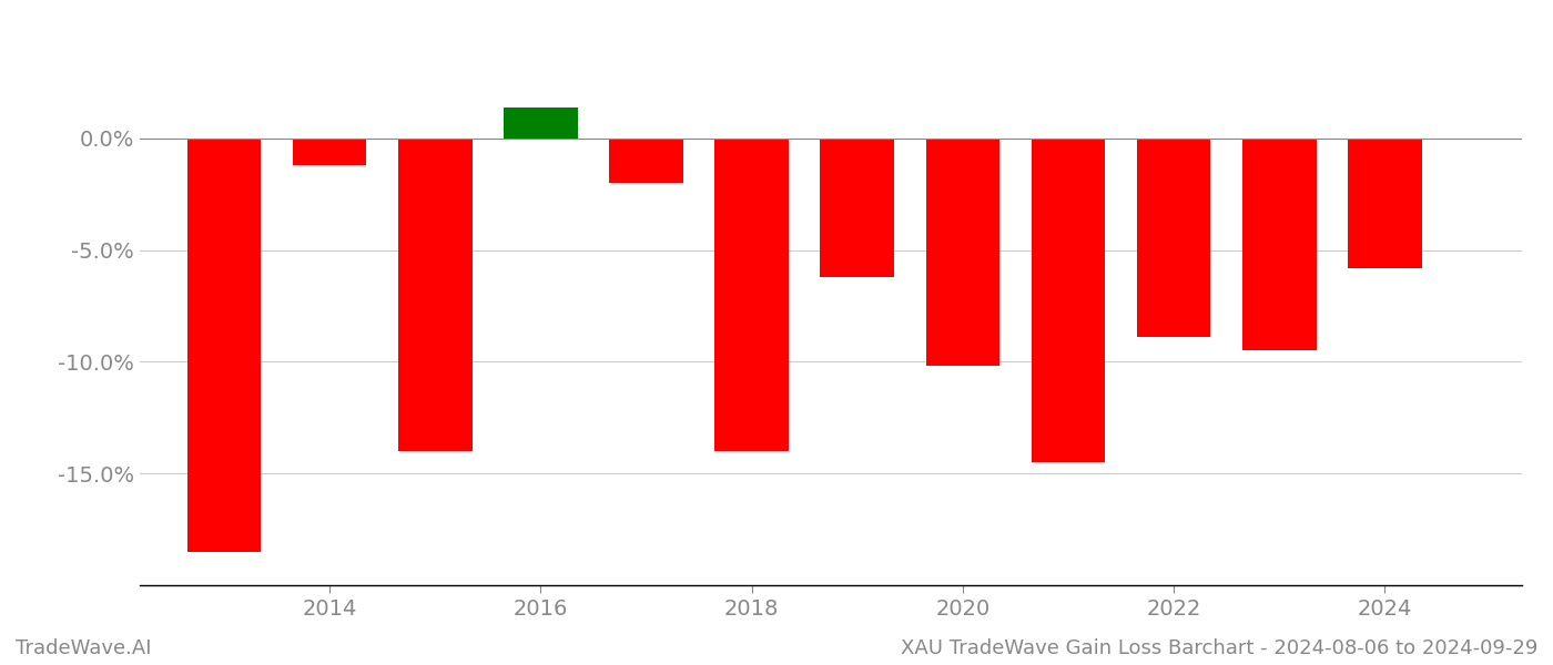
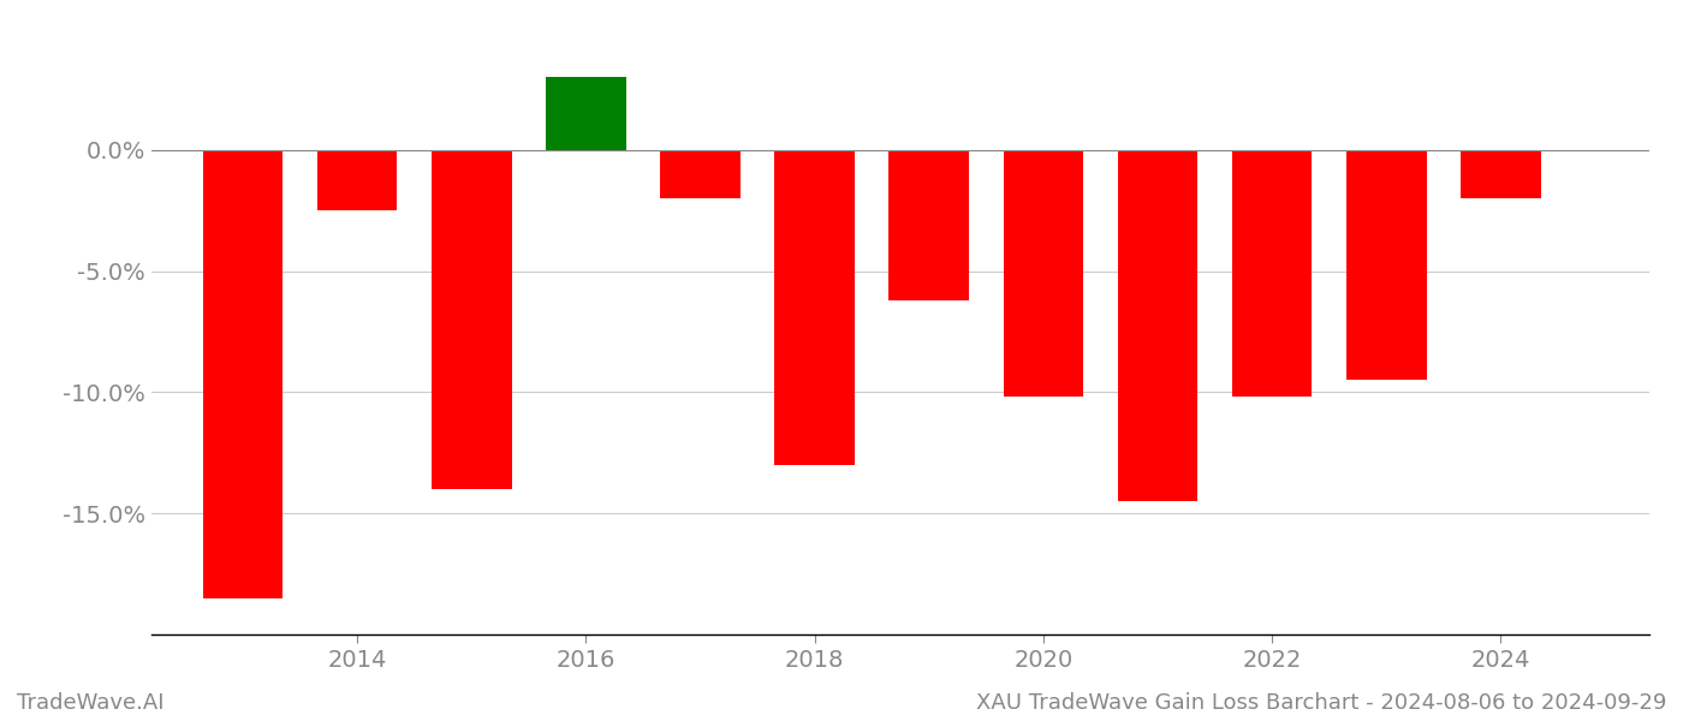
2014: -1.2% -> -2.5%
2016: 1.4% -> 3.0%
2018: -14.0% -> -13.0%
2022: -8.9% -> -10.2%
2024: -5.8% -> -2.0%
